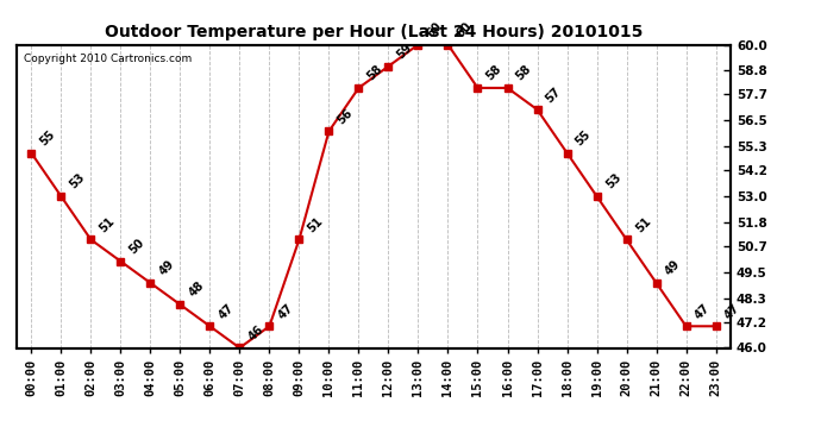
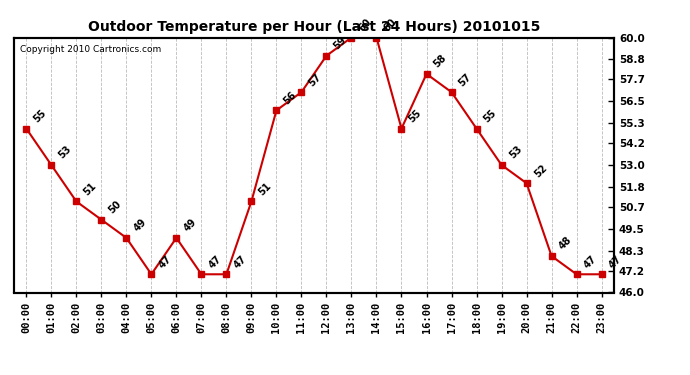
05:00: 48 -> 47
06:00: 47 -> 49
07:00: 46 -> 47
11:00: 58 -> 57
15:00: 58 -> 55
20:00: 51 -> 52
21:00: 49 -> 48
